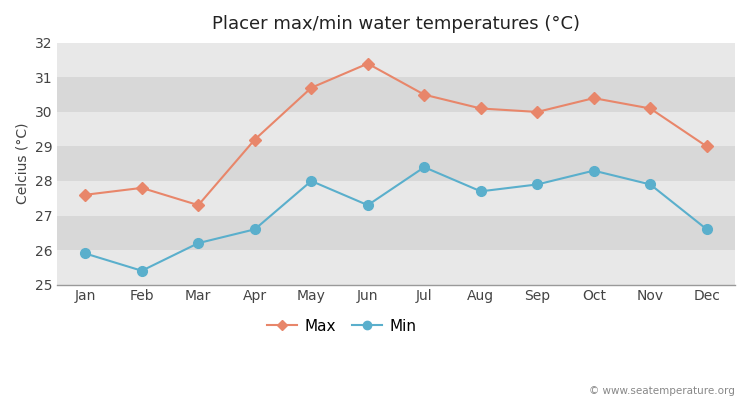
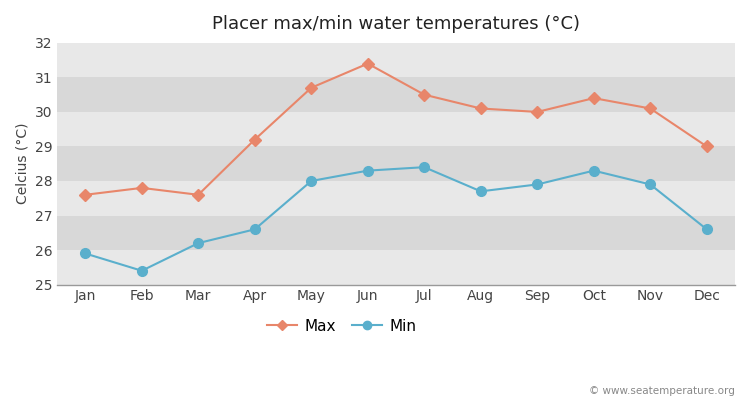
Max/Mar: 27.3 -> 27.6
Min/Jun: 27.3 -> 28.3
